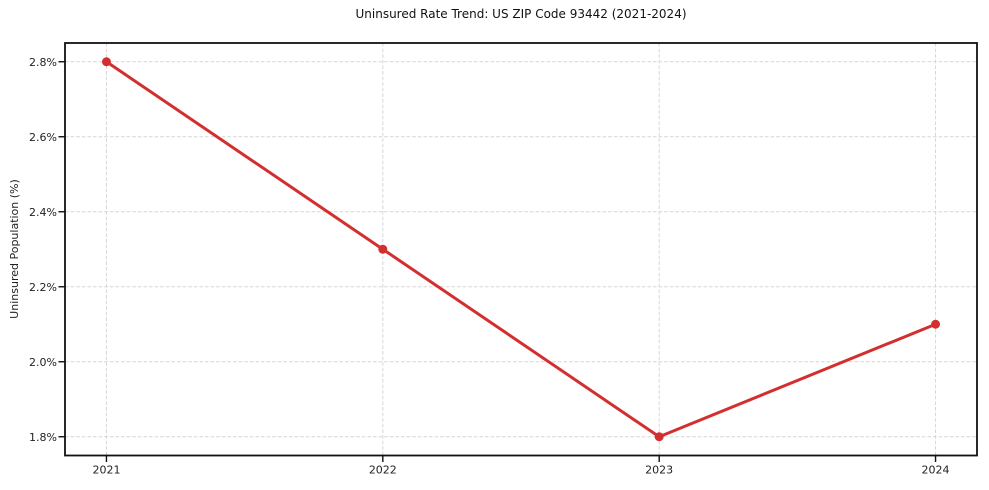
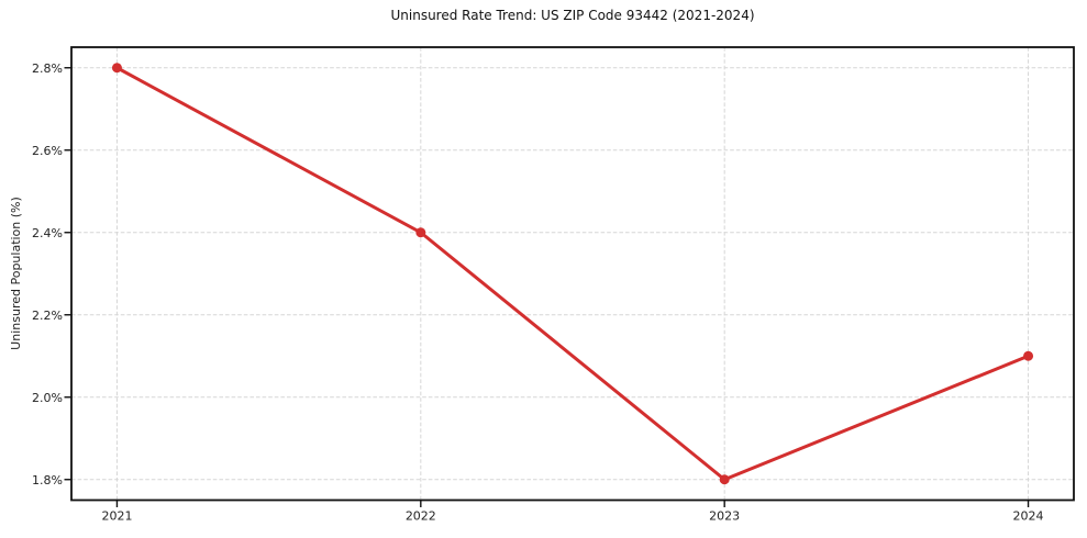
2022: 2.3% -> 2.4%
